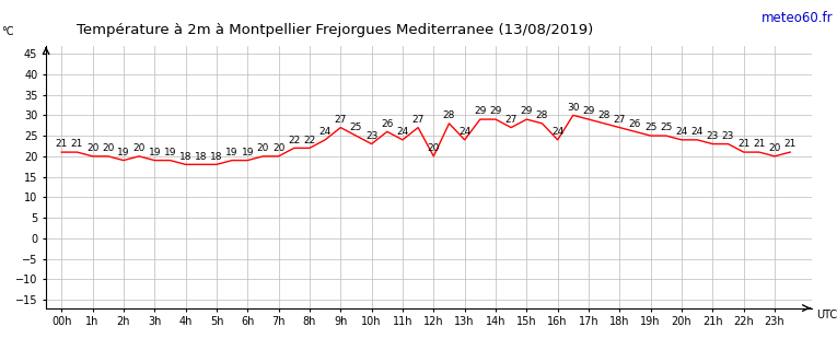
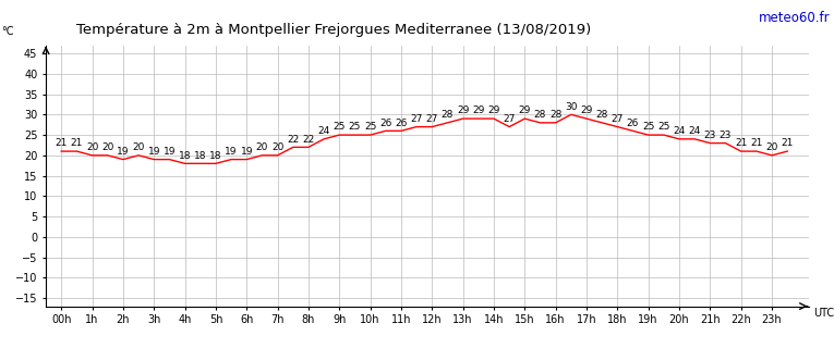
9h: 27 -> 25
10h: 23 -> 25
11h: 24 -> 26
12h: 20 -> 27
13h: 24 -> 29
16h: 24 -> 28
